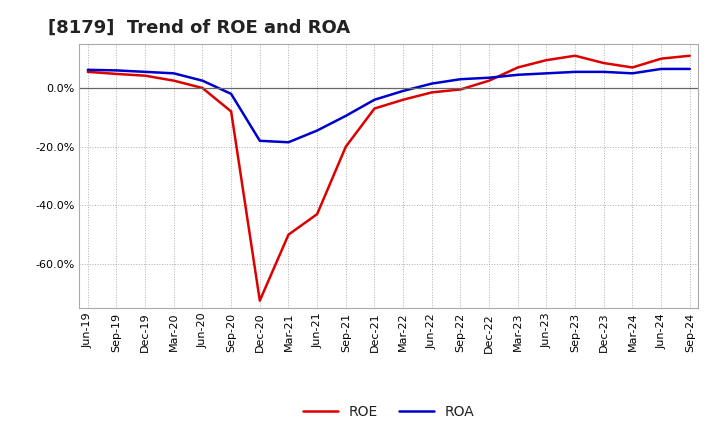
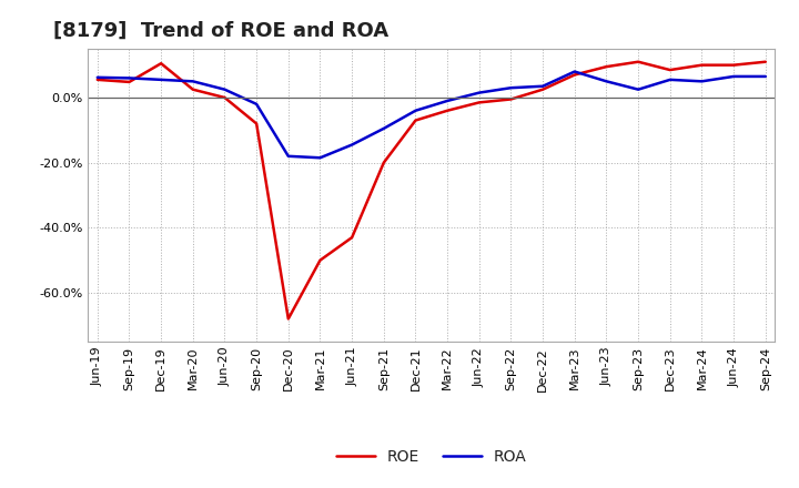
ROE/Dec-19: 4.2% -> 10.5%
ROE/Dec-20: -72.5% -> -68.0%
ROA/Mar-23: 4.5% -> 8.0%
ROA/Sep-23: 5.5% -> 2.5%
ROE/Mar-24: 7.0% -> 10.0%
